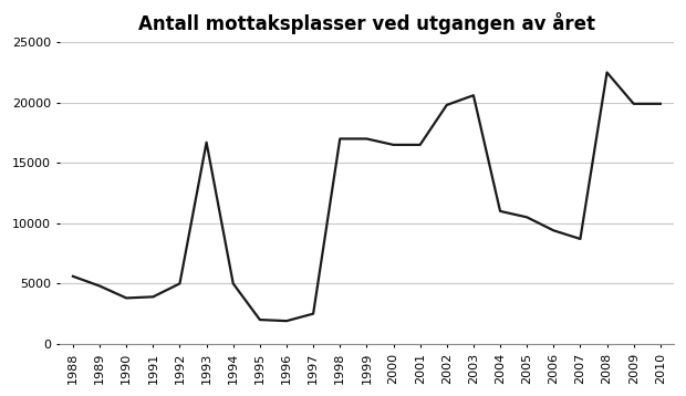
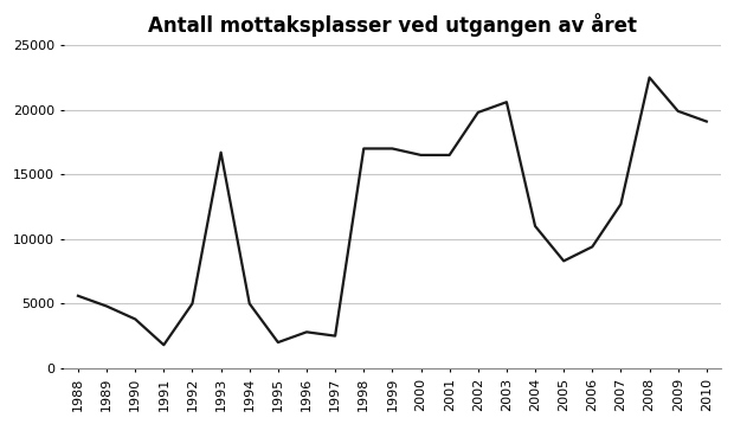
1991: 3900 -> 1800
1996: 1900 -> 2800
2005: 10500 -> 8300
2007: 8700 -> 12700
2010: 19900 -> 19100
